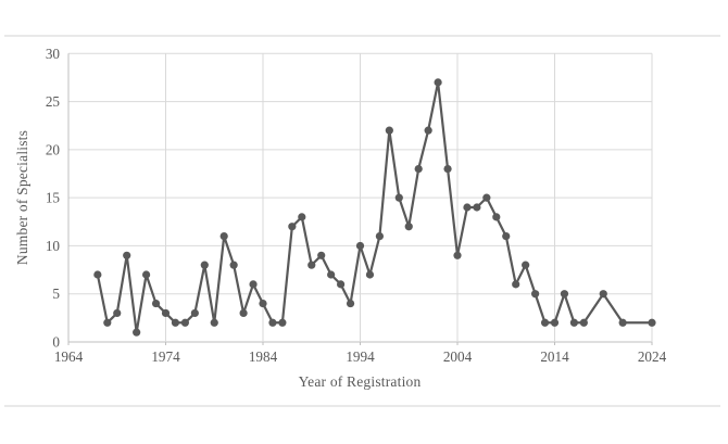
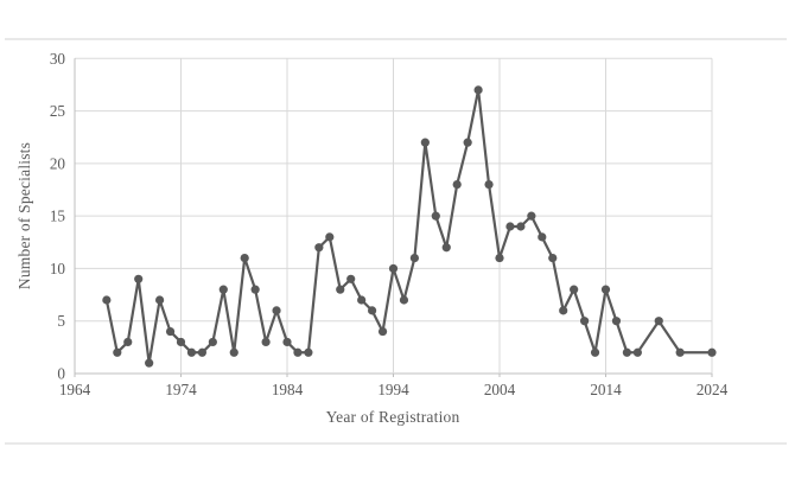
1984: 4 -> 3
2004: 9 -> 11
2014: 2 -> 8
